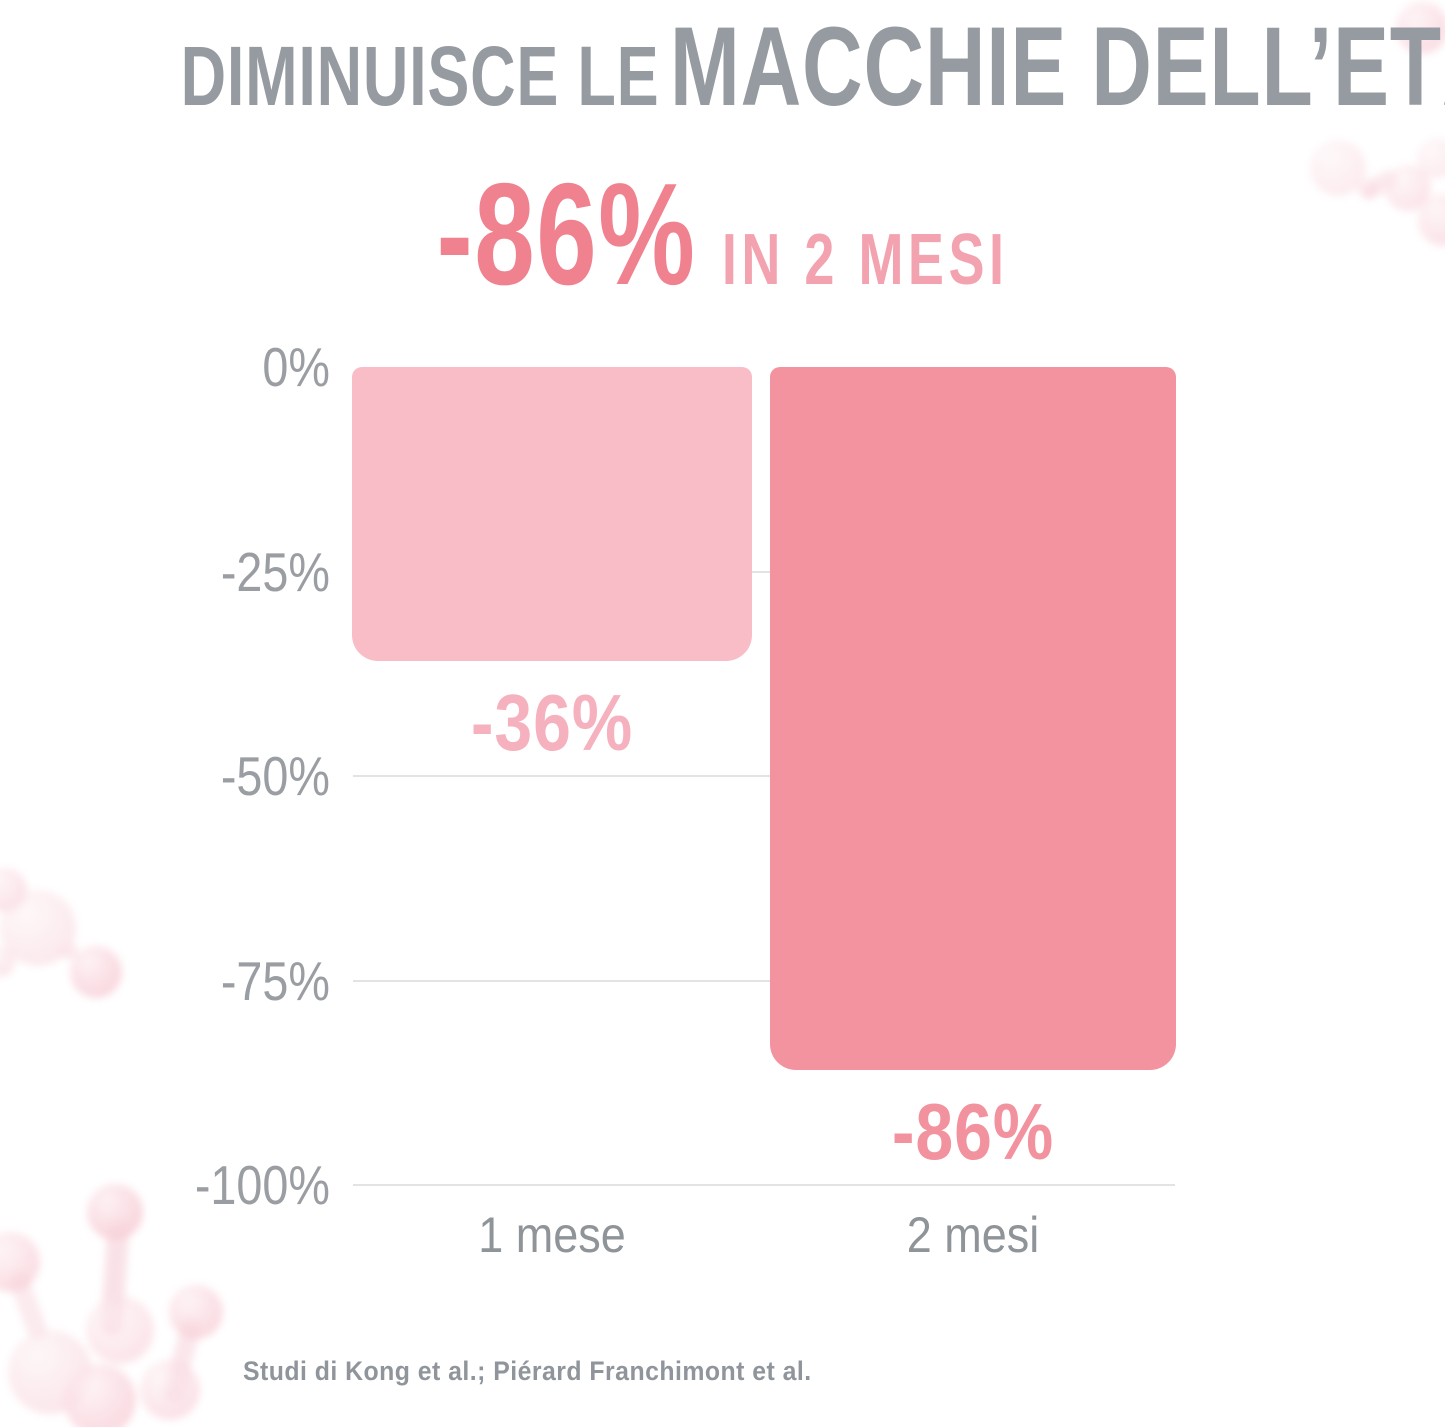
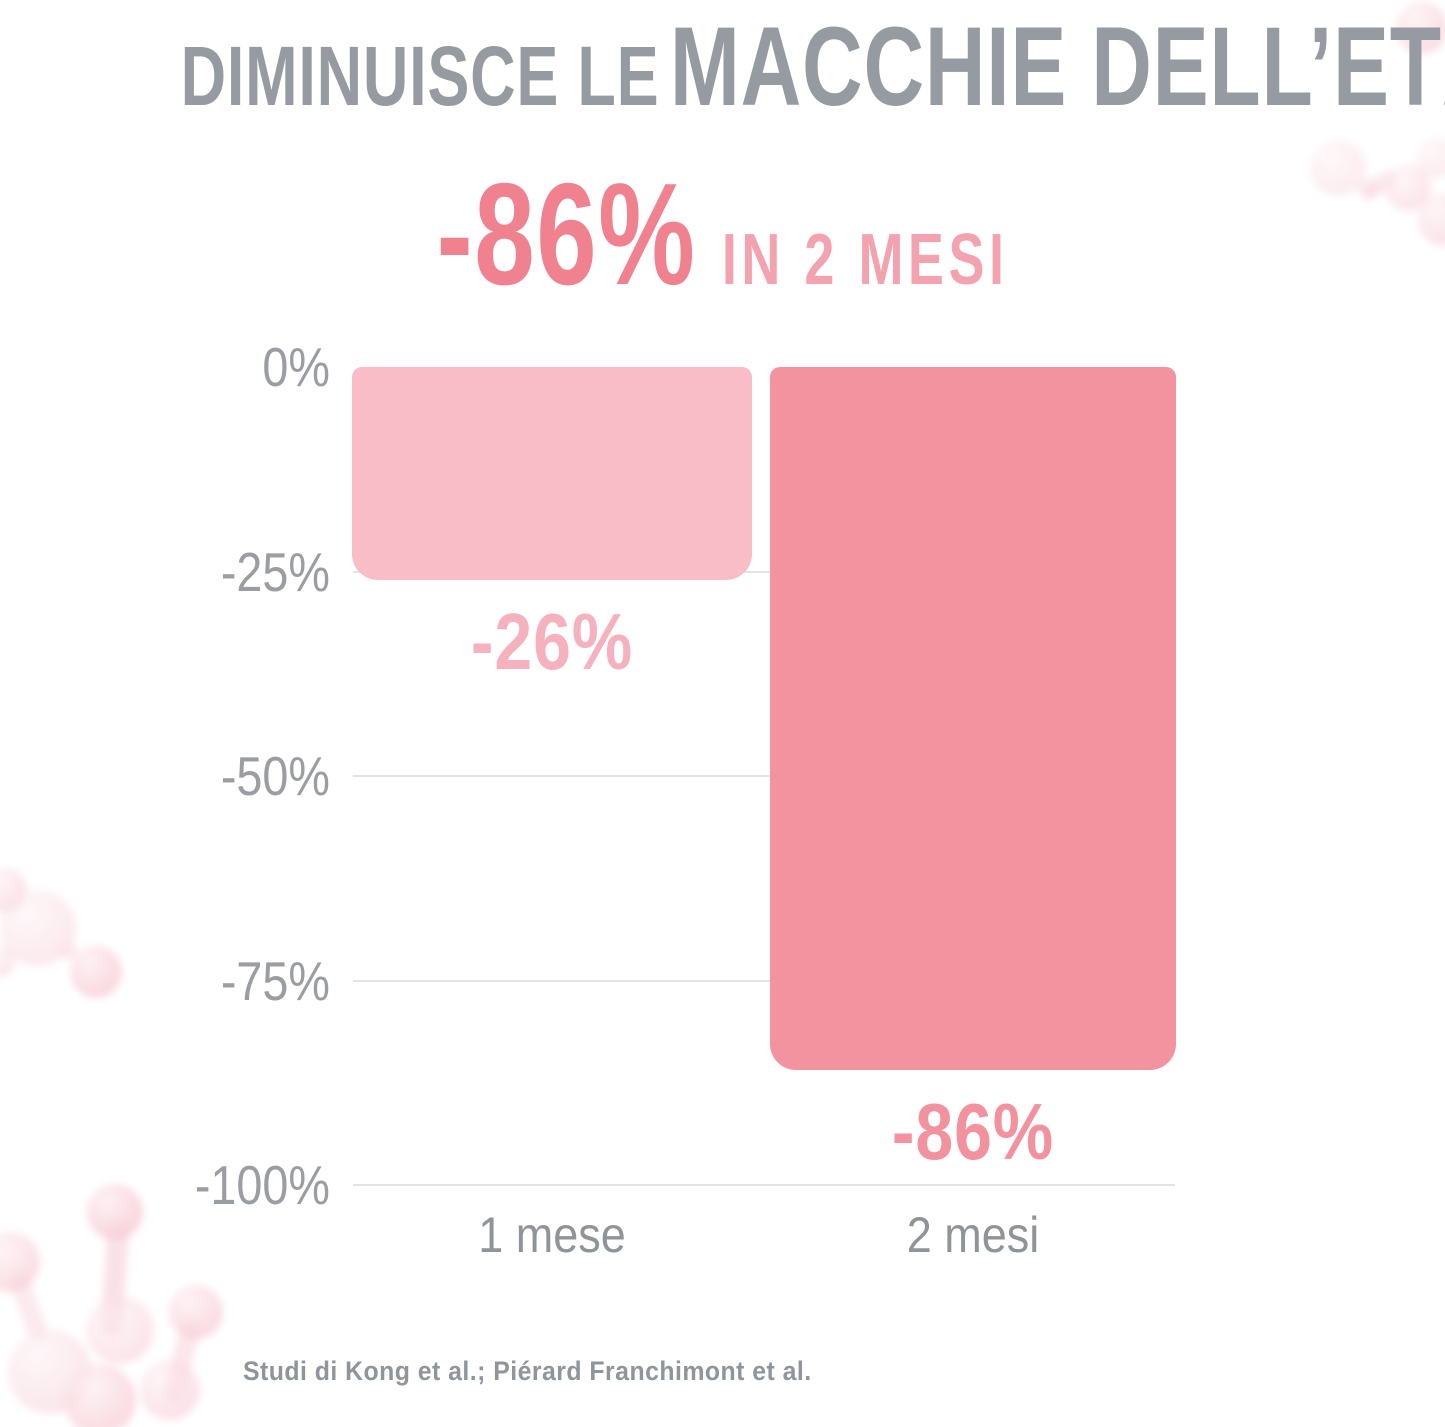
1 mese: -36% -> -26%
